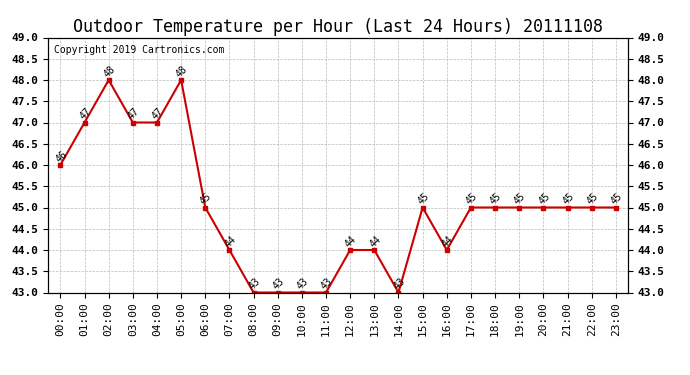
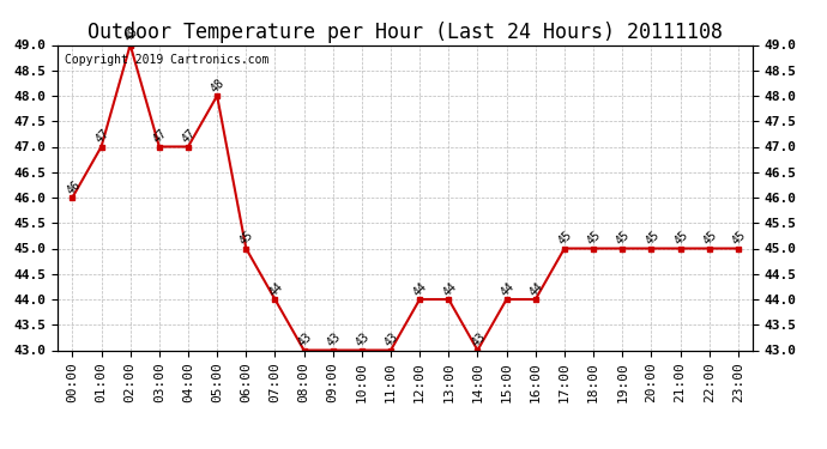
02:00: 48 -> 49
15:00: 45 -> 44
